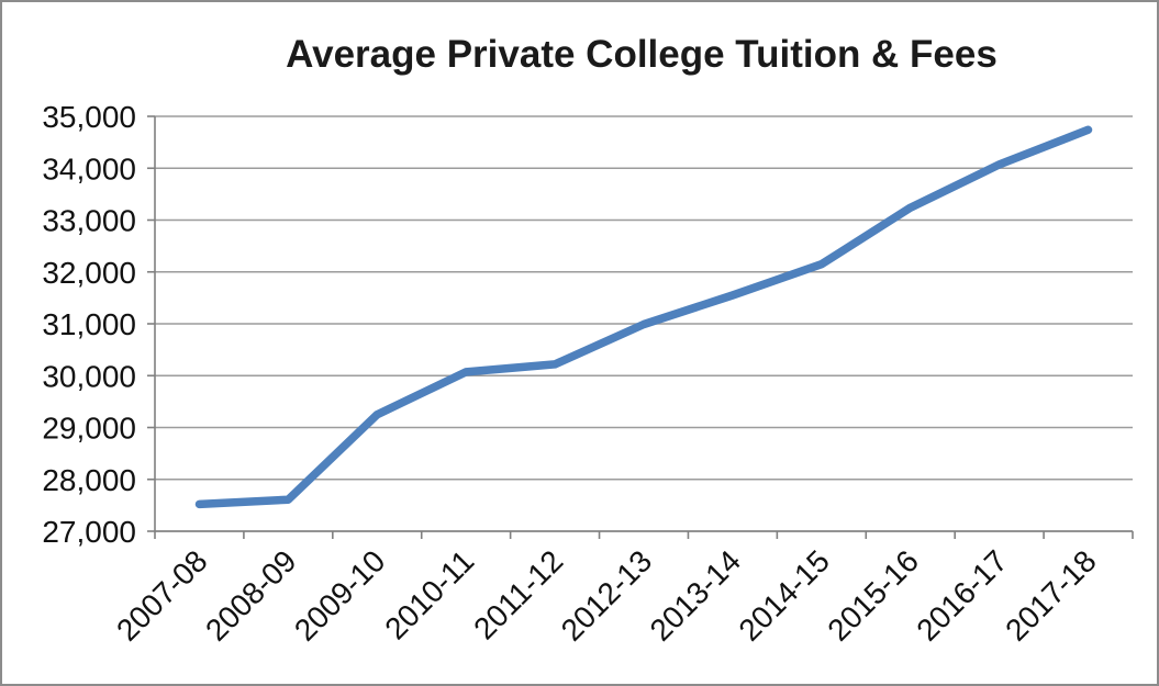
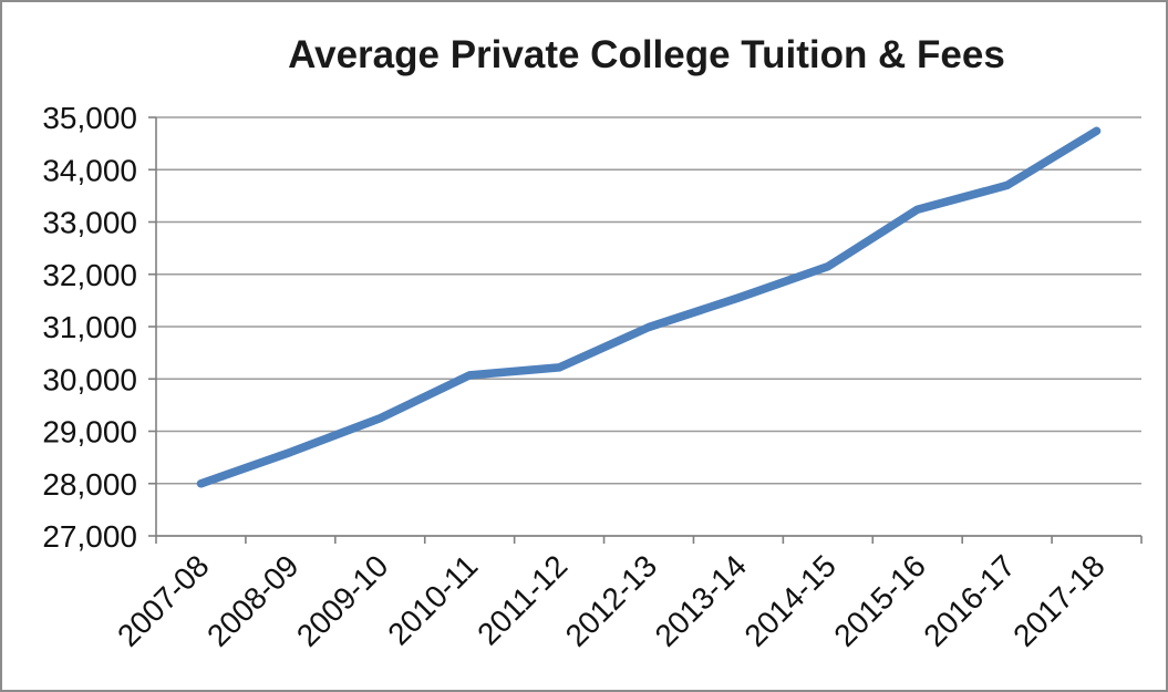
2007-08: 27500 -> 28000
2008-09: 27600 -> 28600
2016-17: 34100 -> 33700
